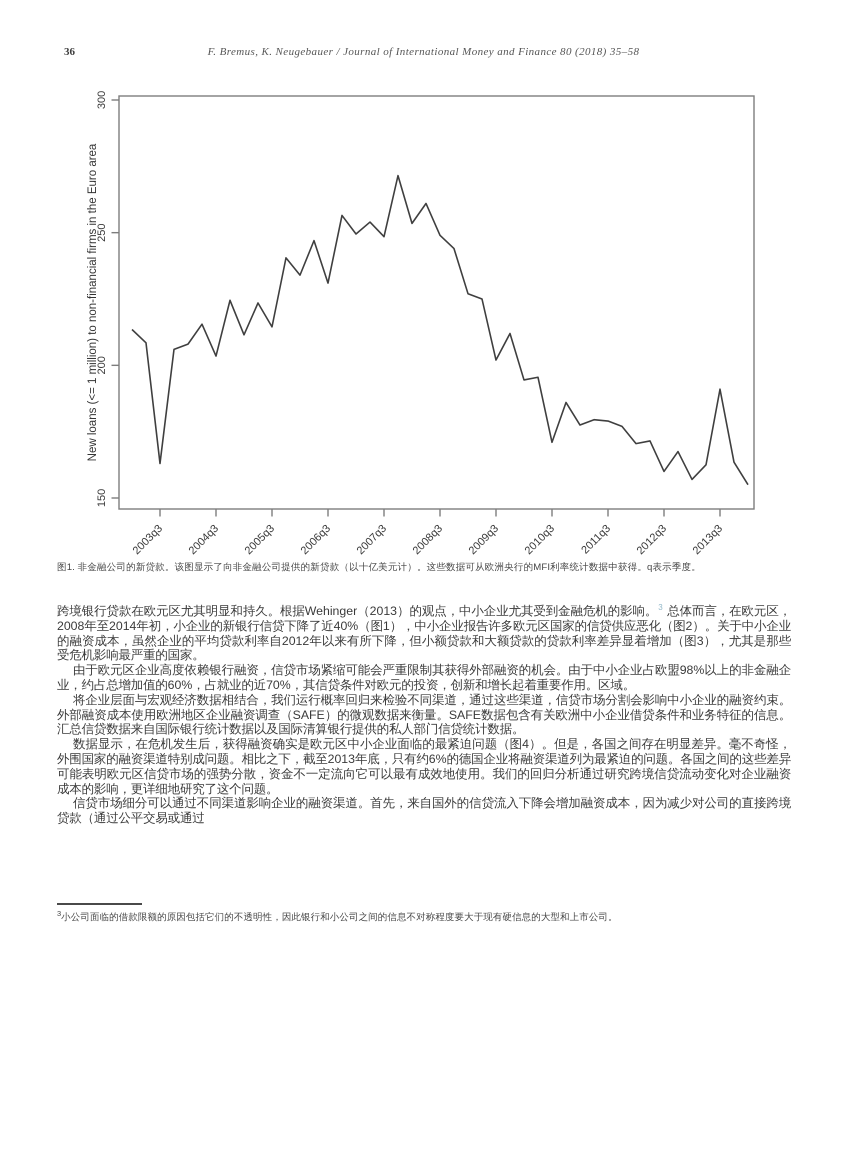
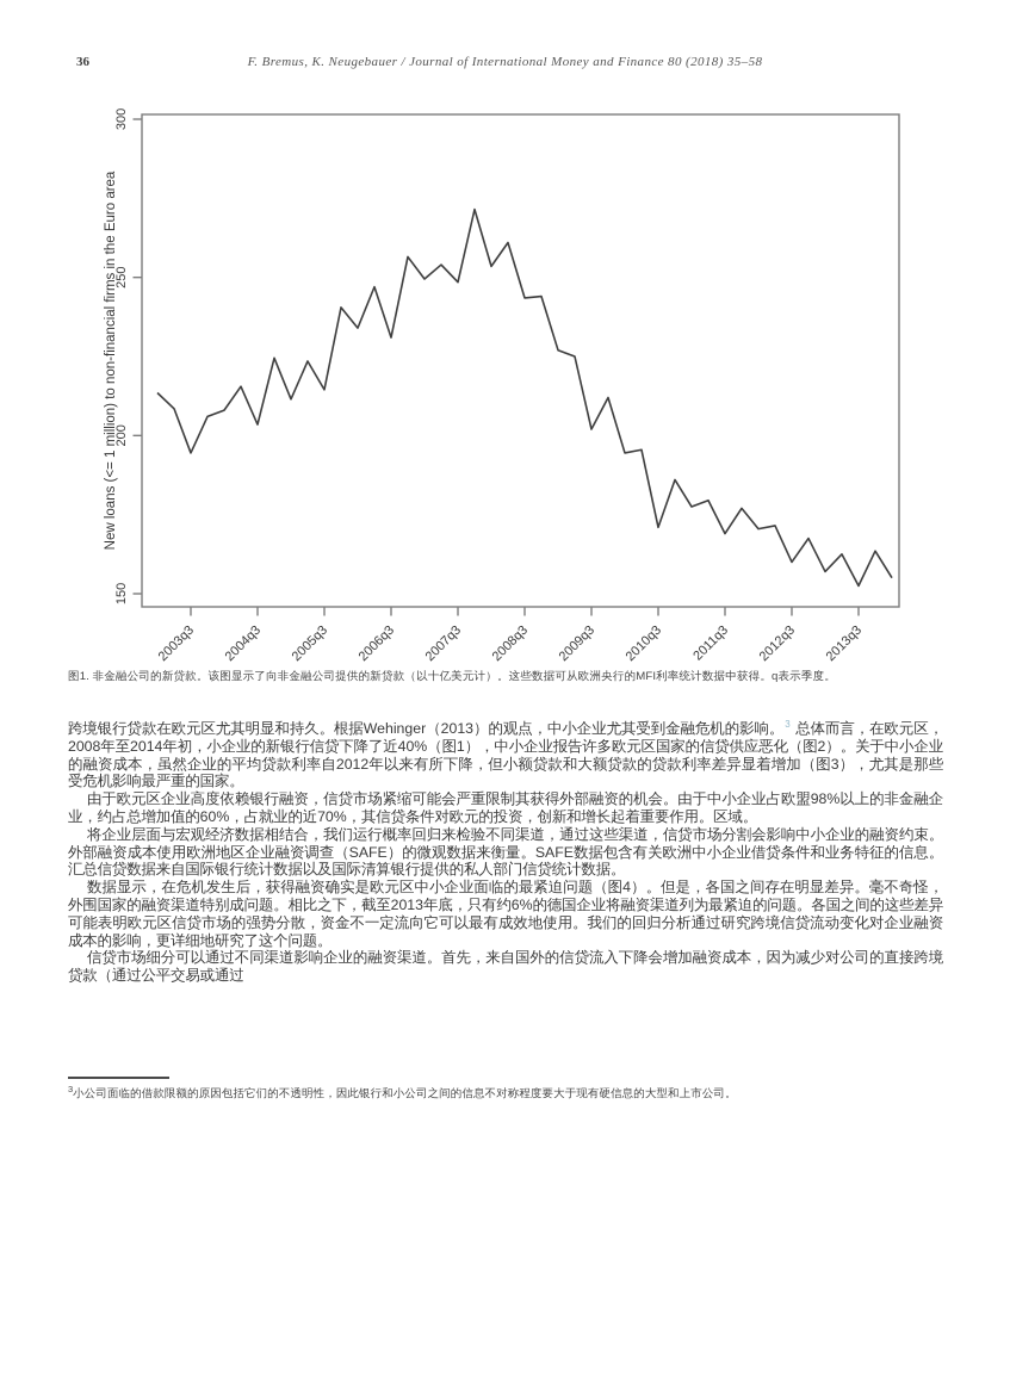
2003q3: 163 -> 194
2008q3: 249 -> 244
2011q3: 179 -> 169
2013q3: 191 -> 152
